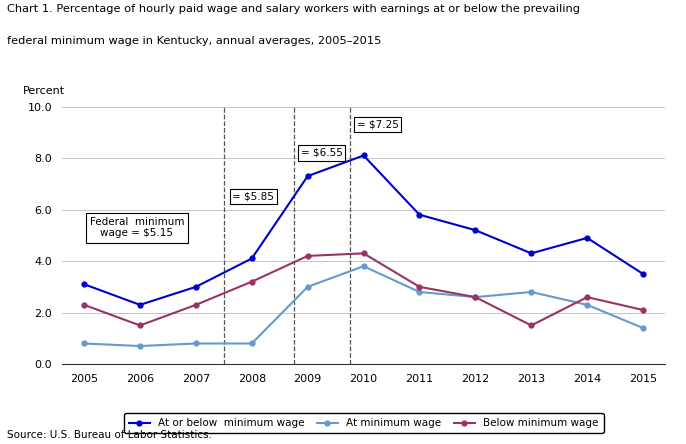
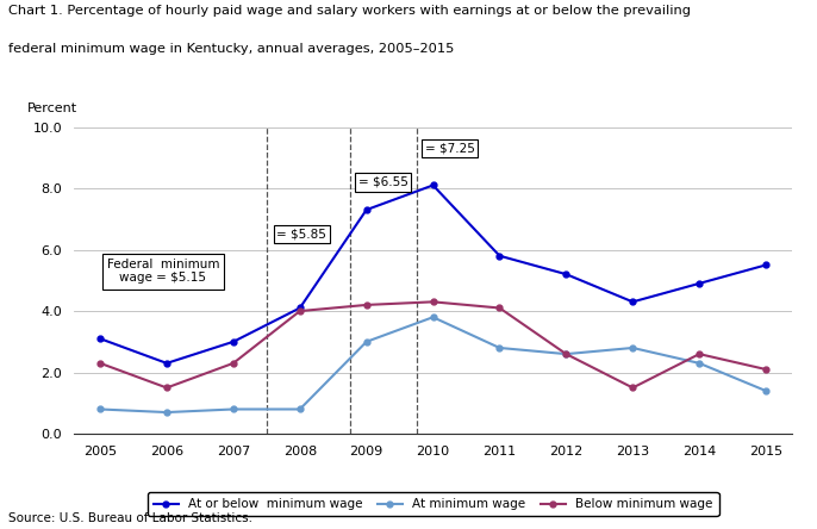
Below minimum wage/2008: 3.2 -> 4.0
Below minimum wage/2011: 3.0 -> 4.1
At or below minimum wage/2015: 3.5 -> 5.5
